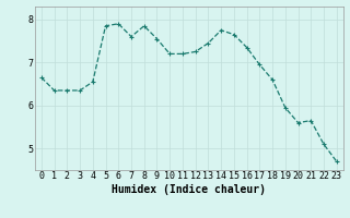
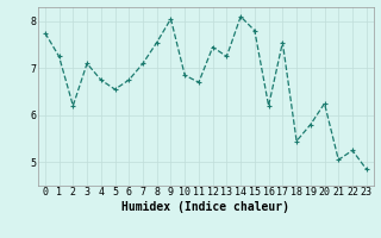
0: 6.65 -> 7.75
1: 6.35 -> 7.25
2: 6.35 -> 6.20
3: 6.35 -> 7.10
4: 6.55 -> 6.75
5: 7.85 -> 6.55
6: 7.90 -> 6.75
7: 7.60 -> 7.10
8: 7.85 -> 7.55
9: 7.55 -> 8.05
10: 7.20 -> 6.85
11: 7.20 -> 6.70
12: 7.25 -> 7.45
13: 7.45 -> 7.25
14: 7.75 -> 8.10
15: 7.65 -> 7.80
16: 7.35 -> 6.20
17: 6.95 -> 7.55
18: 6.60 -> 5.45
19: 5.95 -> 5.80
20: 5.60 -> 6.25
21: 5.65 -> 5.05
22: 5.10 -> 5.25
23: 4.70 -> 4.85
